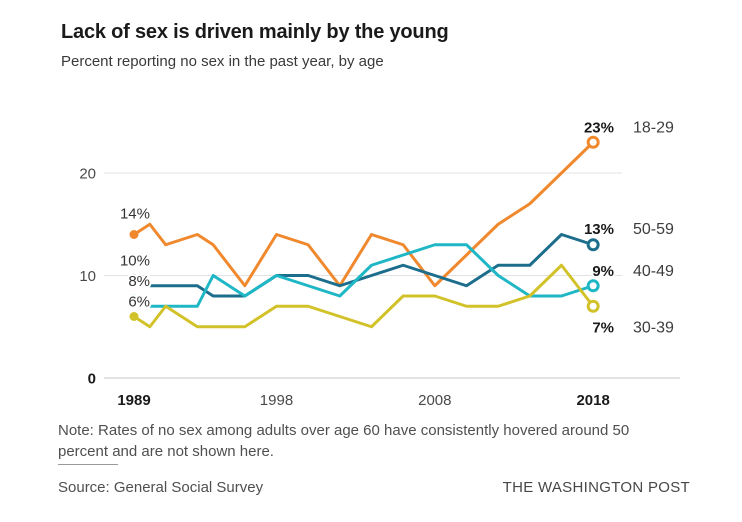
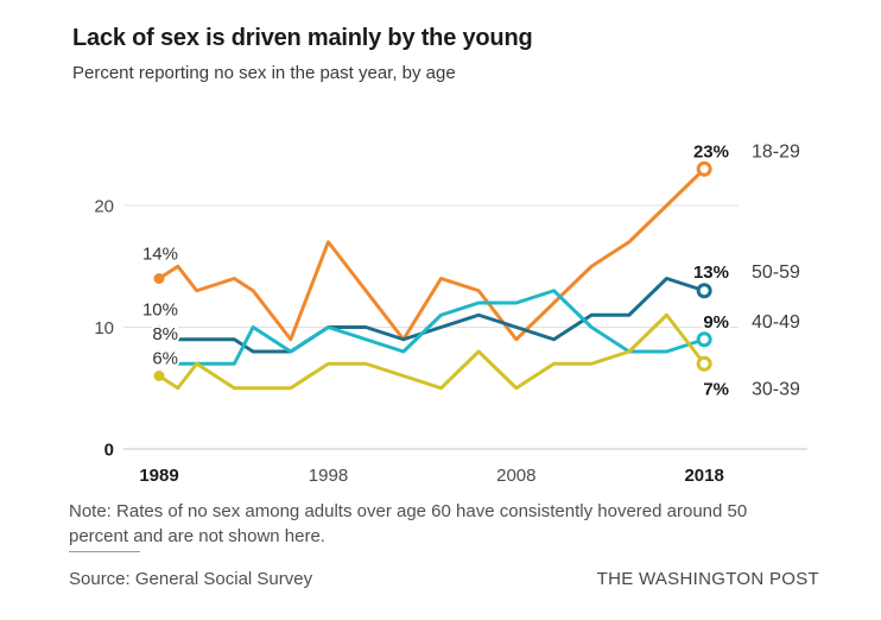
18-29/1998: 14 -> 17
40-49/2008: 13 -> 12
30-39/2008: 8 -> 5
